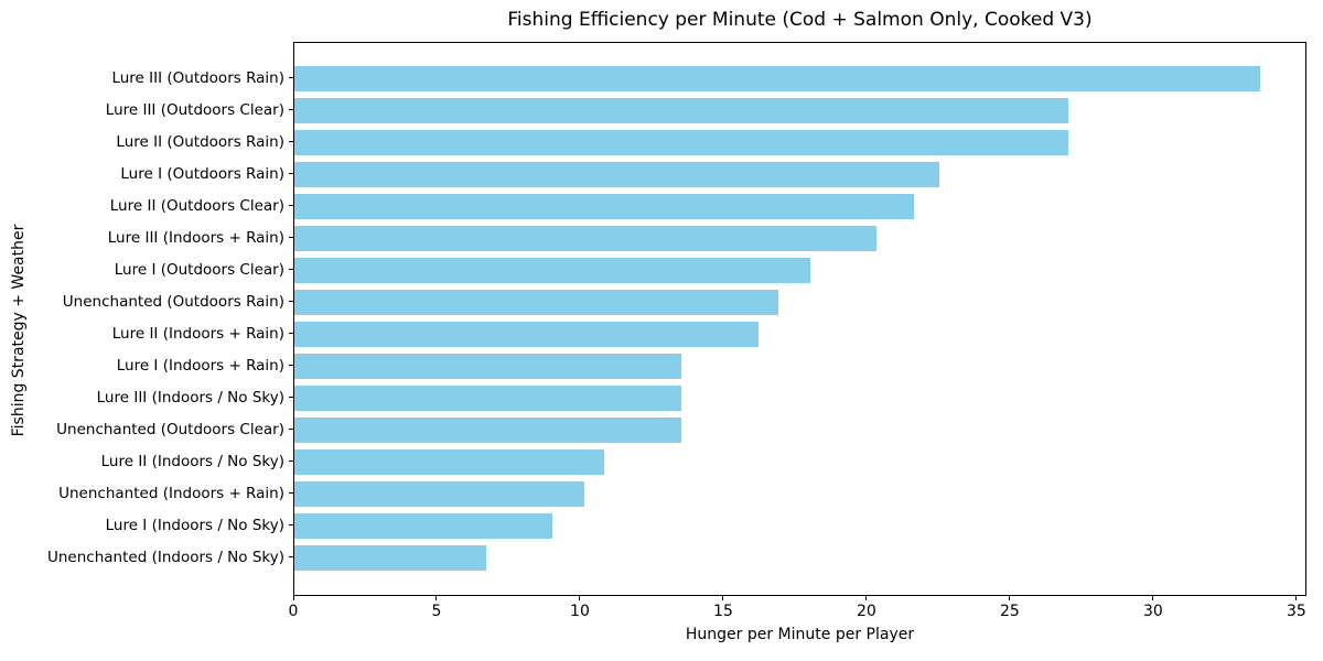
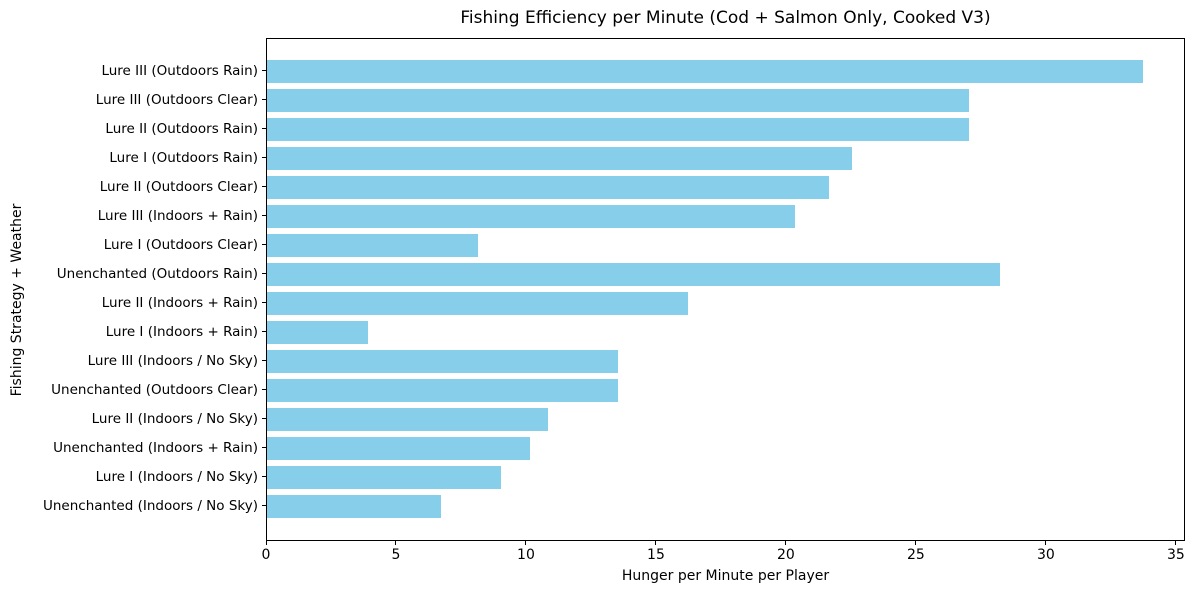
Lure I (Outdoors Clear): 18.0 -> 8.1
Unenchanted (Outdoors Rain): 16.9 -> 28.2
Lure I (Indoors + Rain): 13.5 -> 3.9
